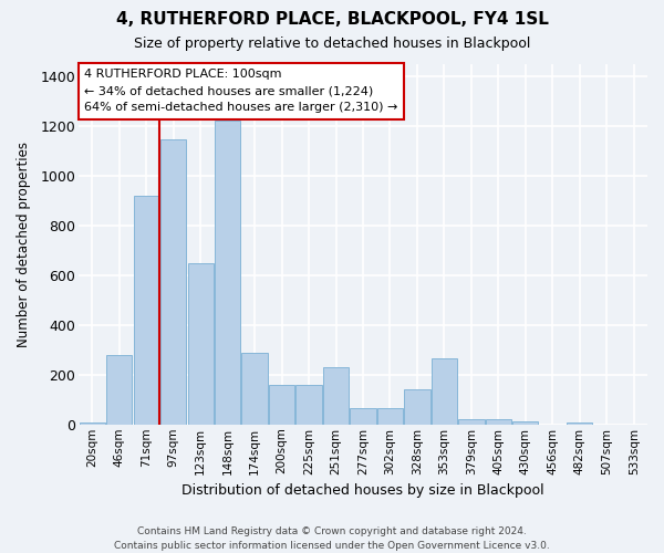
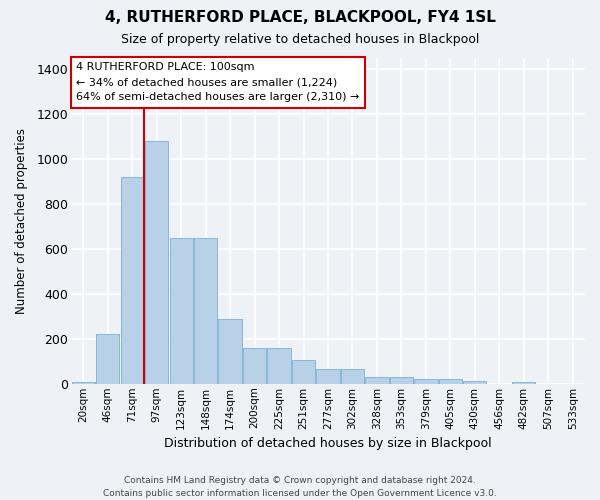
46sqm: 280 -> 220
97sqm: 1145 -> 1080
148sqm: 1220 -> 650
251sqm: 230 -> 105
328sqm: 140 -> 30
353sqm: 265 -> 30
